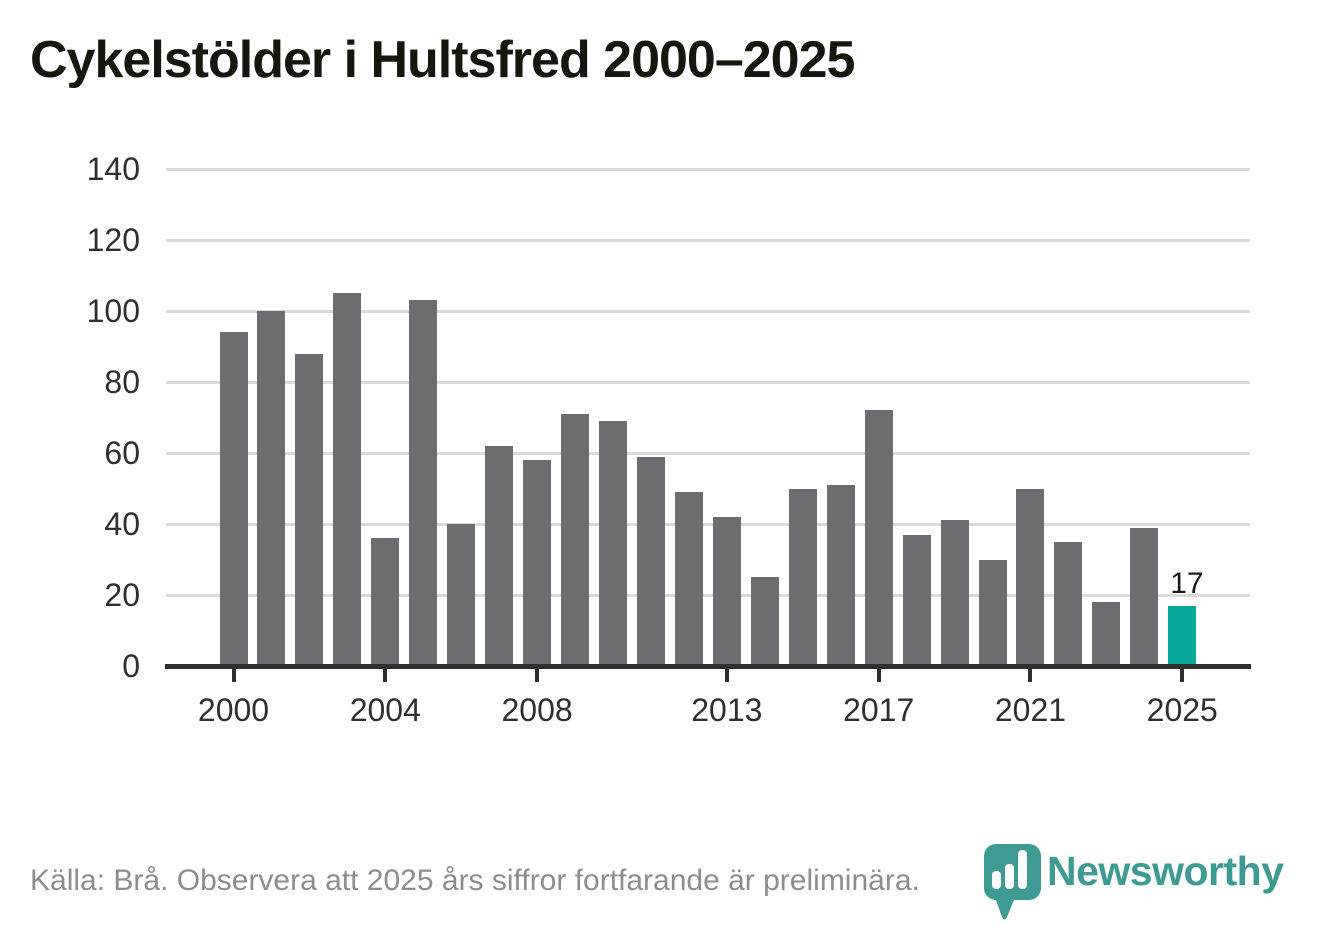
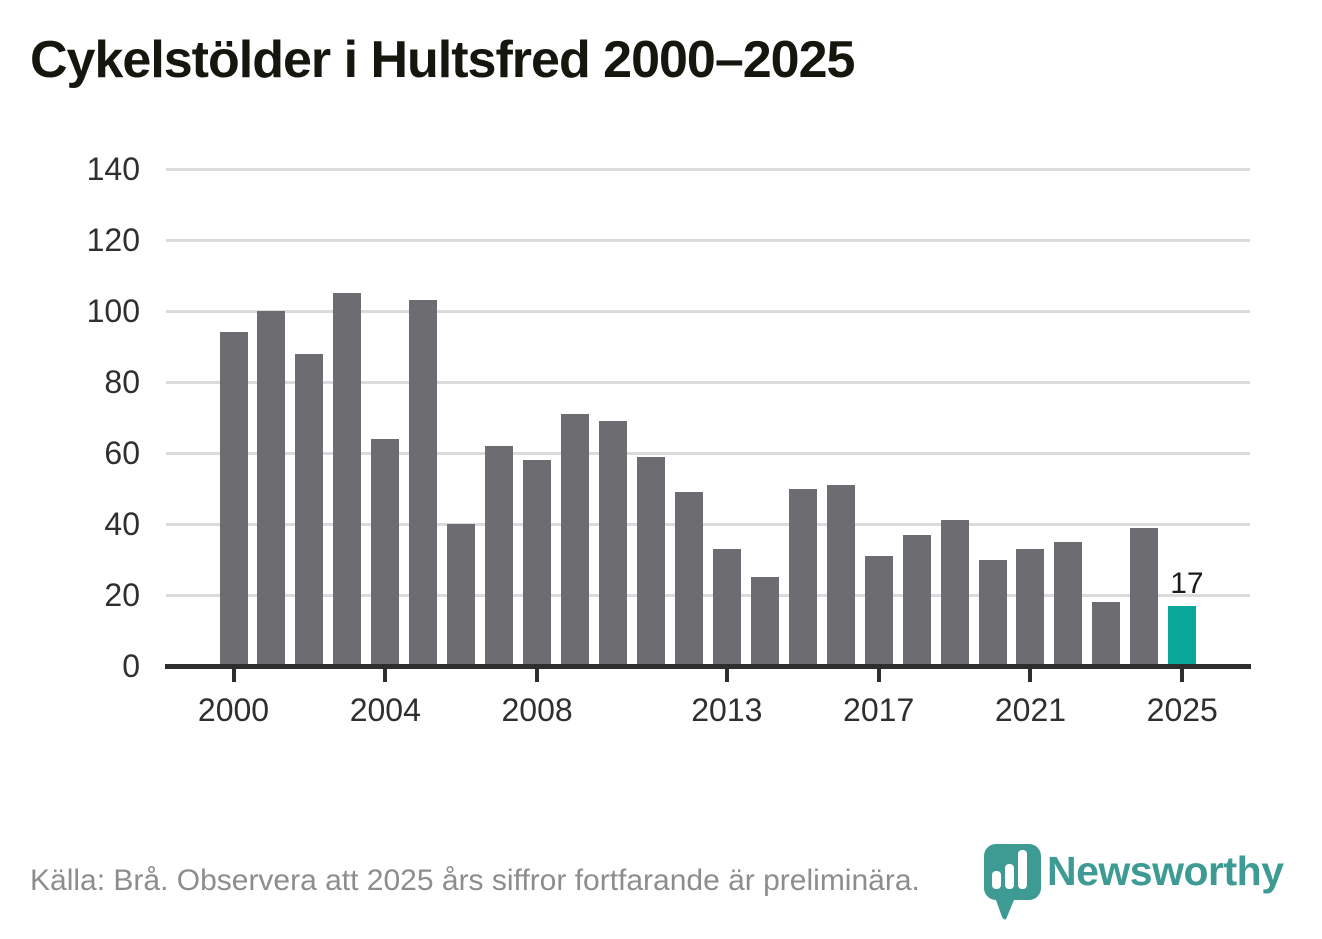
2004: 36 -> 64
2013: 42 -> 33
2017: 72 -> 31
2021: 50 -> 33
